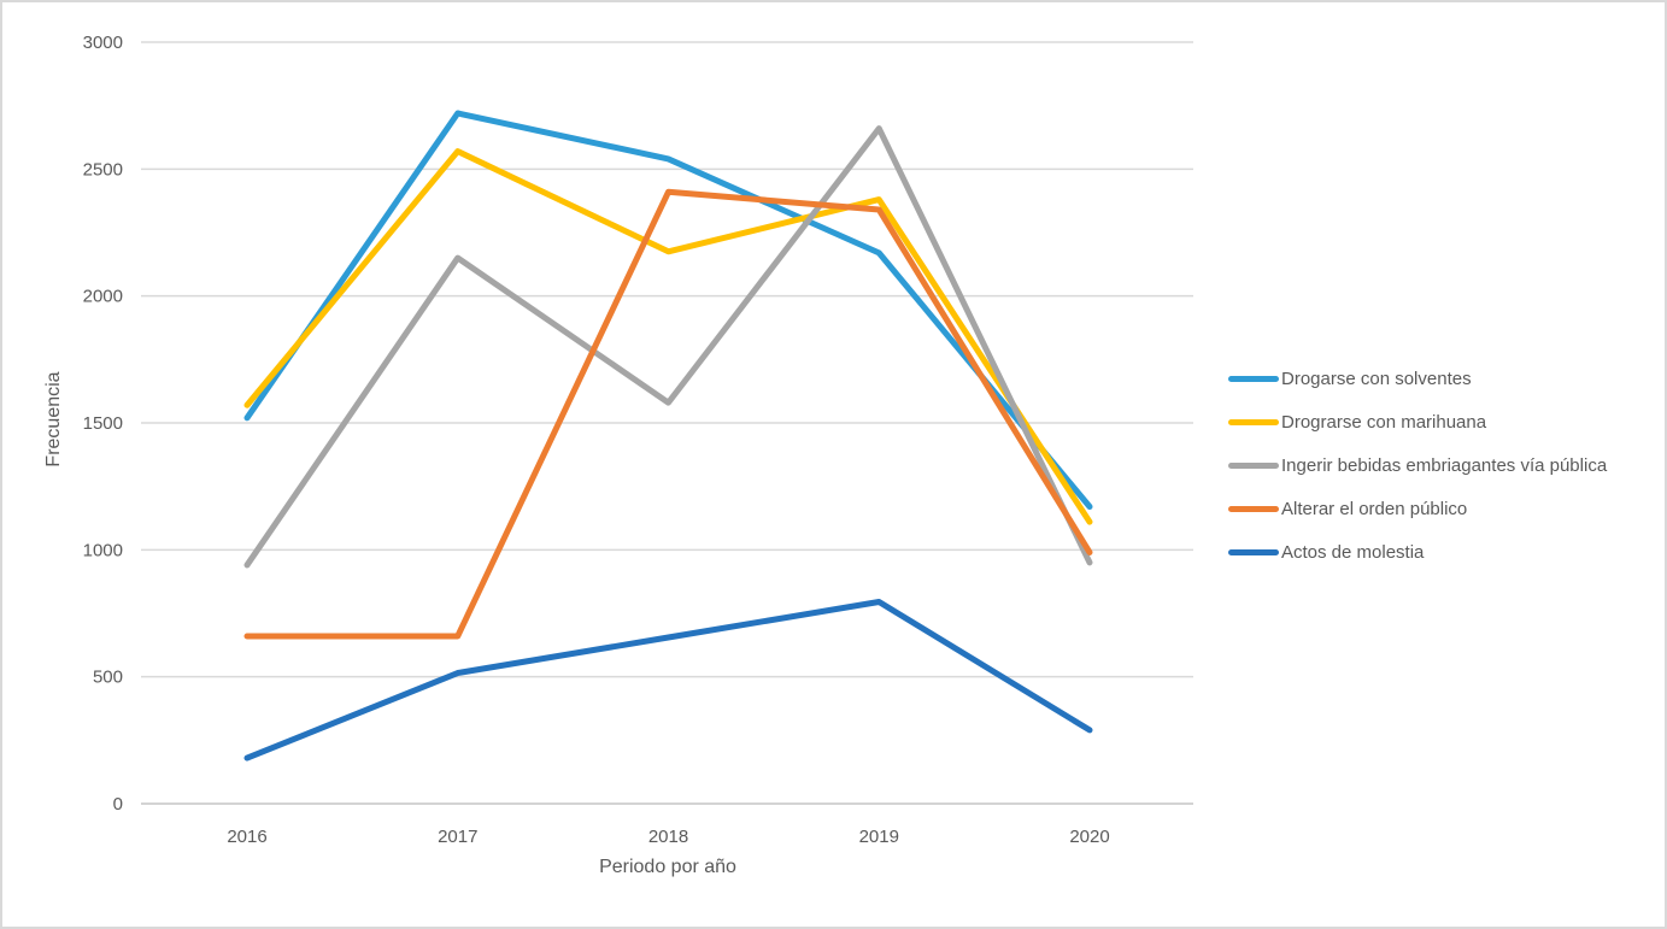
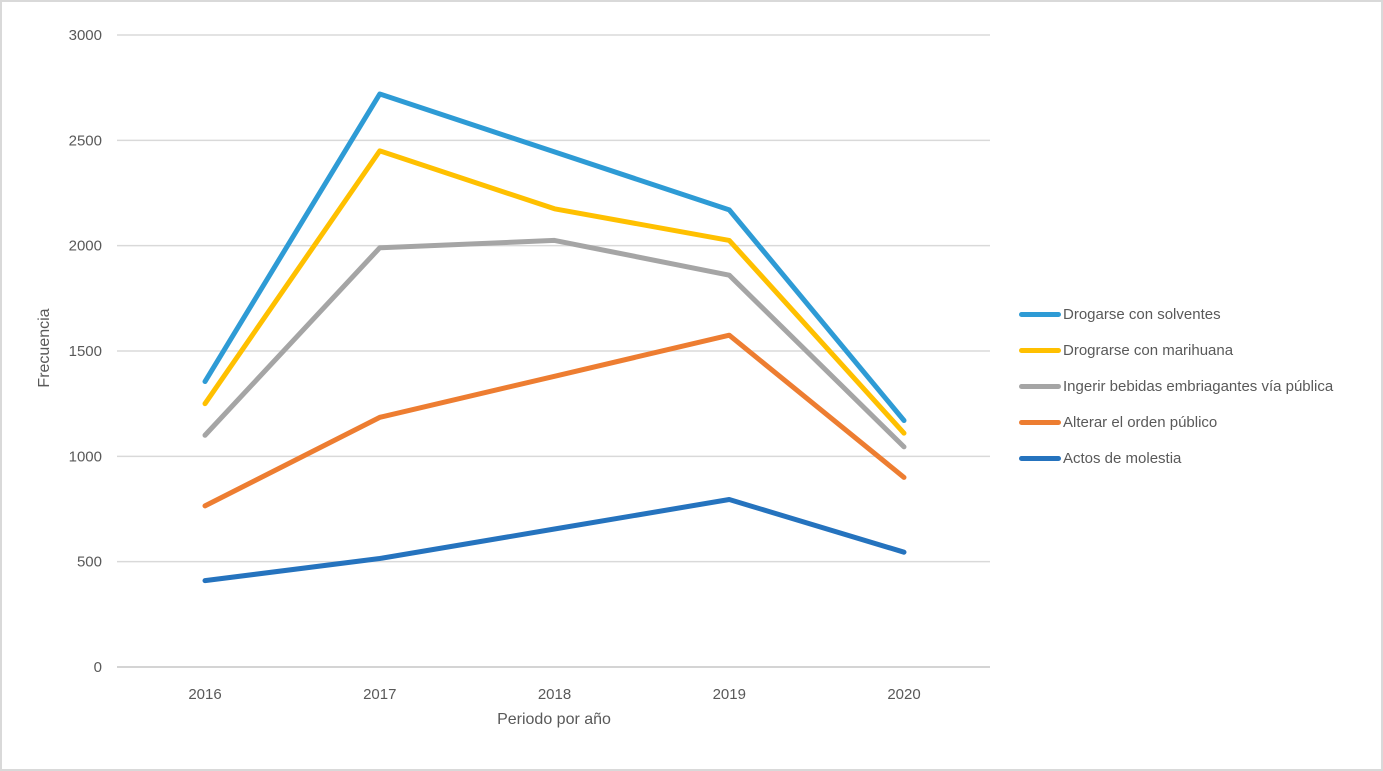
Drogarse con solventes/2016: 1520 -> 1360
Drograrse con marihuana/2016: 1570 -> 1250
Ingerir bebidas embriagantes vía pública/2016: 940 -> 1100
Alterar el orden público/2016: 660 -> 760
Actos de molestia/2016: 180 -> 410
Drograrse con marihuana/2017: 2570 -> 2450
Ingerir bebidas embriagantes vía pública/2017: 2150 -> 1990
Alterar el orden público/2017: 660 -> 1180
Drogarse con solventes/2018: 2540 -> 2440
Ingerir bebidas embriagantes vía pública/2018: 1580 -> 2020
Alterar el orden público/2018: 2410 -> 1380
Drograrse con marihuana/2019: 2380 -> 2020
Ingerir bebidas embriagantes vía pública/2019: 2660 -> 1860
Alterar el orden público/2019: 2340 -> 1580
Ingerir bebidas embriagantes vía pública/2020: 950 -> 1040
Alterar el orden público/2020: 990 -> 900
Actos de molestia/2020: 290 -> 540
